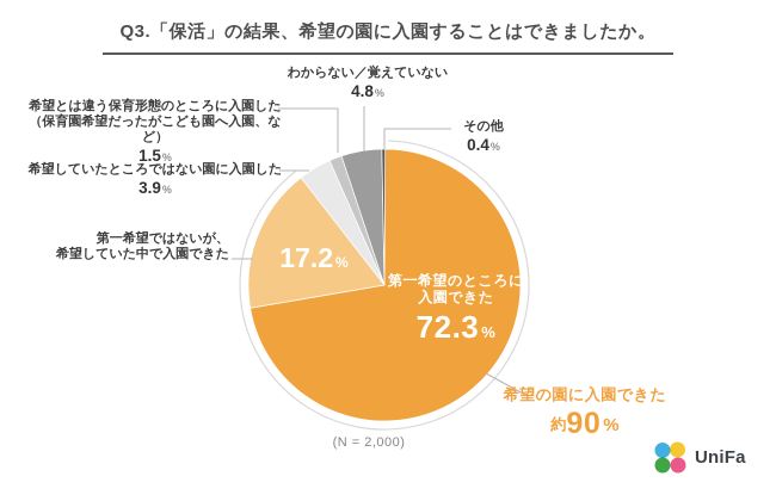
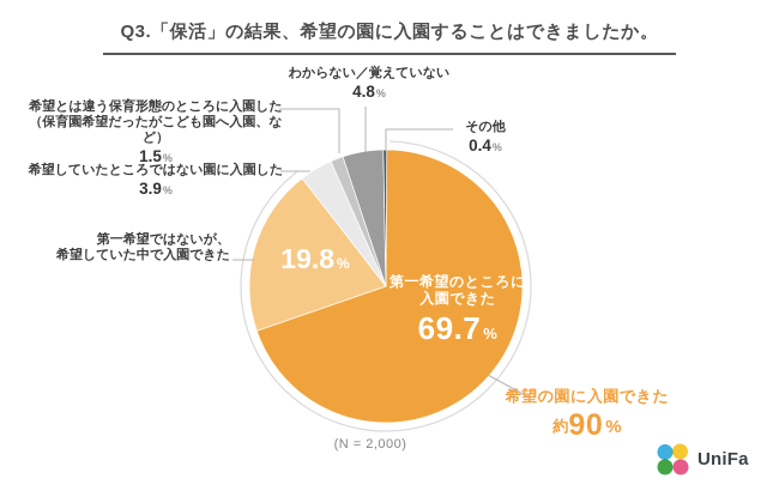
第一希望のところに入園できた: 72.3 -> 69.7
第一希望ではないが、希望していた中で入園できた: 17.2 -> 19.8
